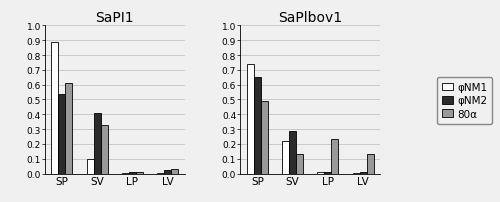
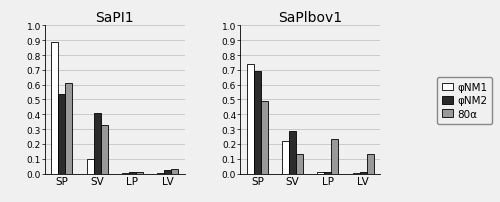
SaPlbov1/φNM2/SP: 0.65 -> 0.69
